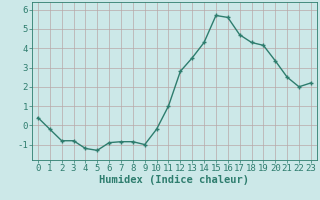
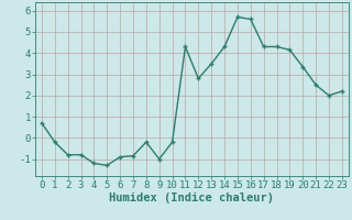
0: 0.4 -> 0.7
8: -0.8 -> -0.2
11: 1.0 -> 4.3
17: 4.7 -> 4.3
